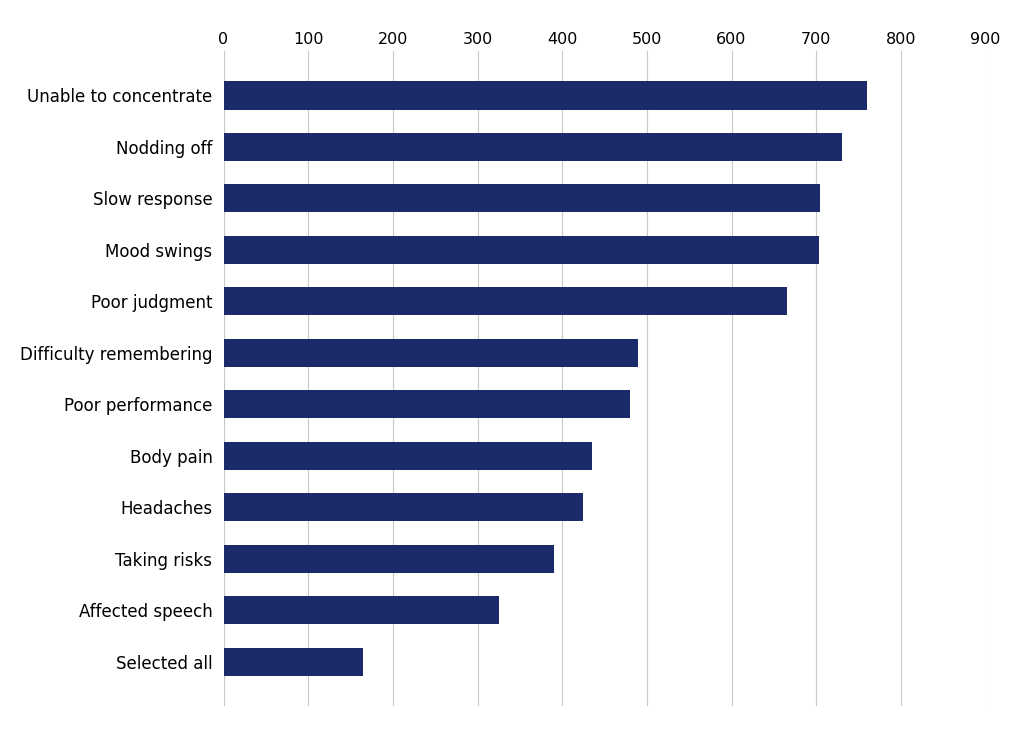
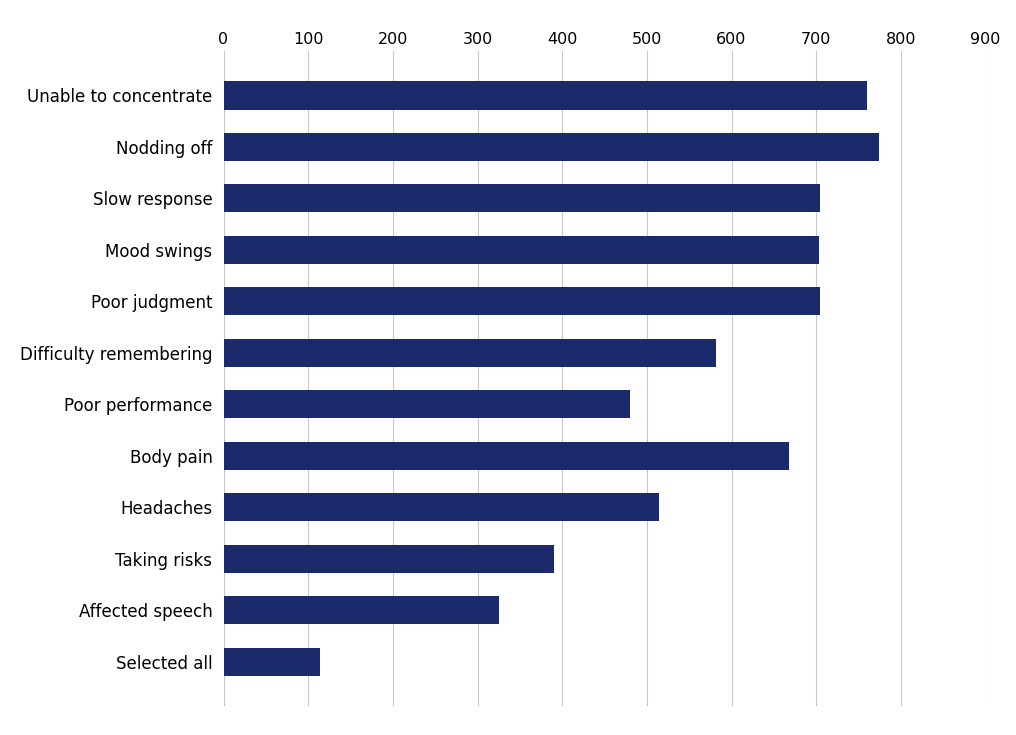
Nodding off: 730 -> 774
Poor judgment: 665 -> 704
Difficulty remembering: 490 -> 582
Body pain: 435 -> 668
Headaches: 425 -> 514
Selected all: 165 -> 114
